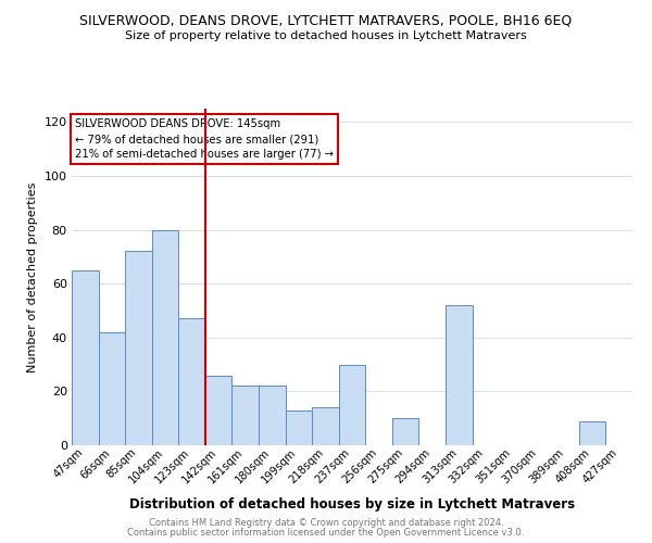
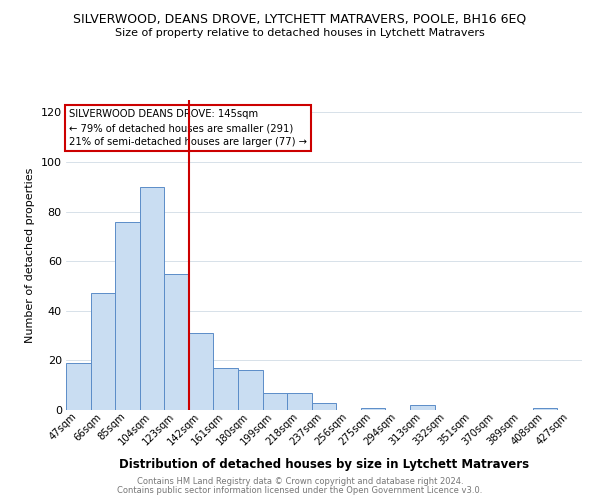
47sqm: 65 -> 19
66sqm: 42 -> 47
85sqm: 72 -> 76
104sqm: 80 -> 90
123sqm: 47 -> 55
142sqm: 26 -> 31
161sqm: 22 -> 17
180sqm: 22 -> 16
199sqm: 13 -> 7
218sqm: 14 -> 7
237sqm: 30 -> 3
275sqm: 10 -> 1
313sqm: 52 -> 2
408sqm: 9 -> 1
